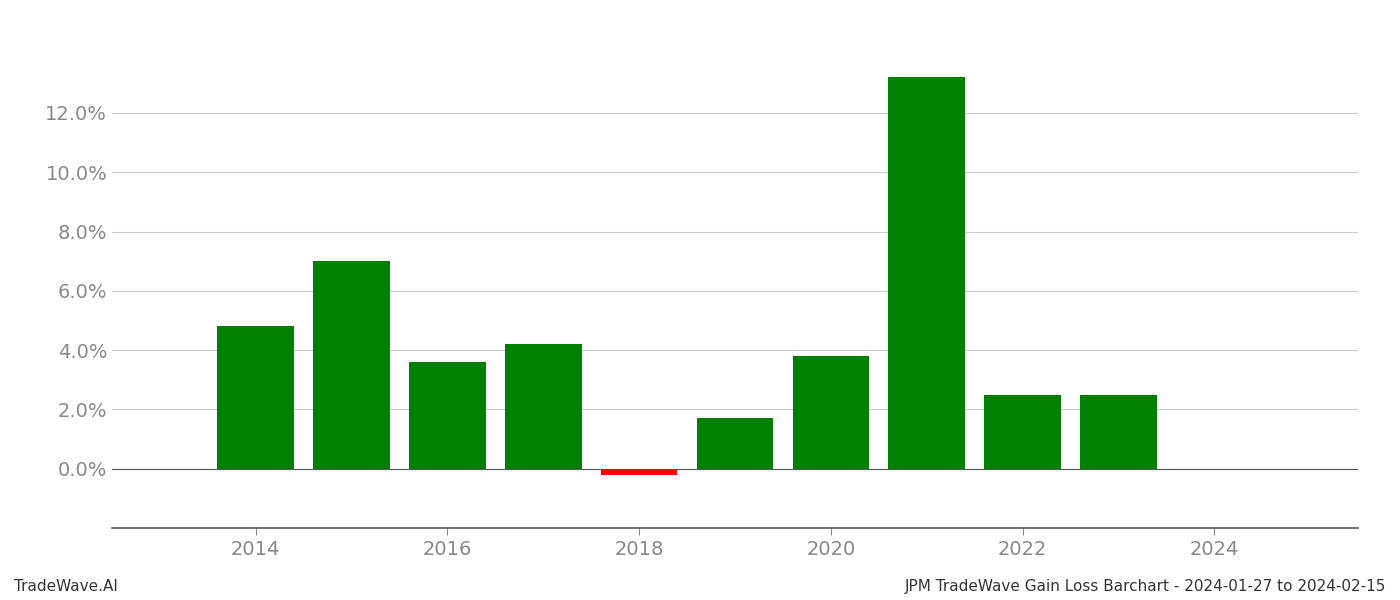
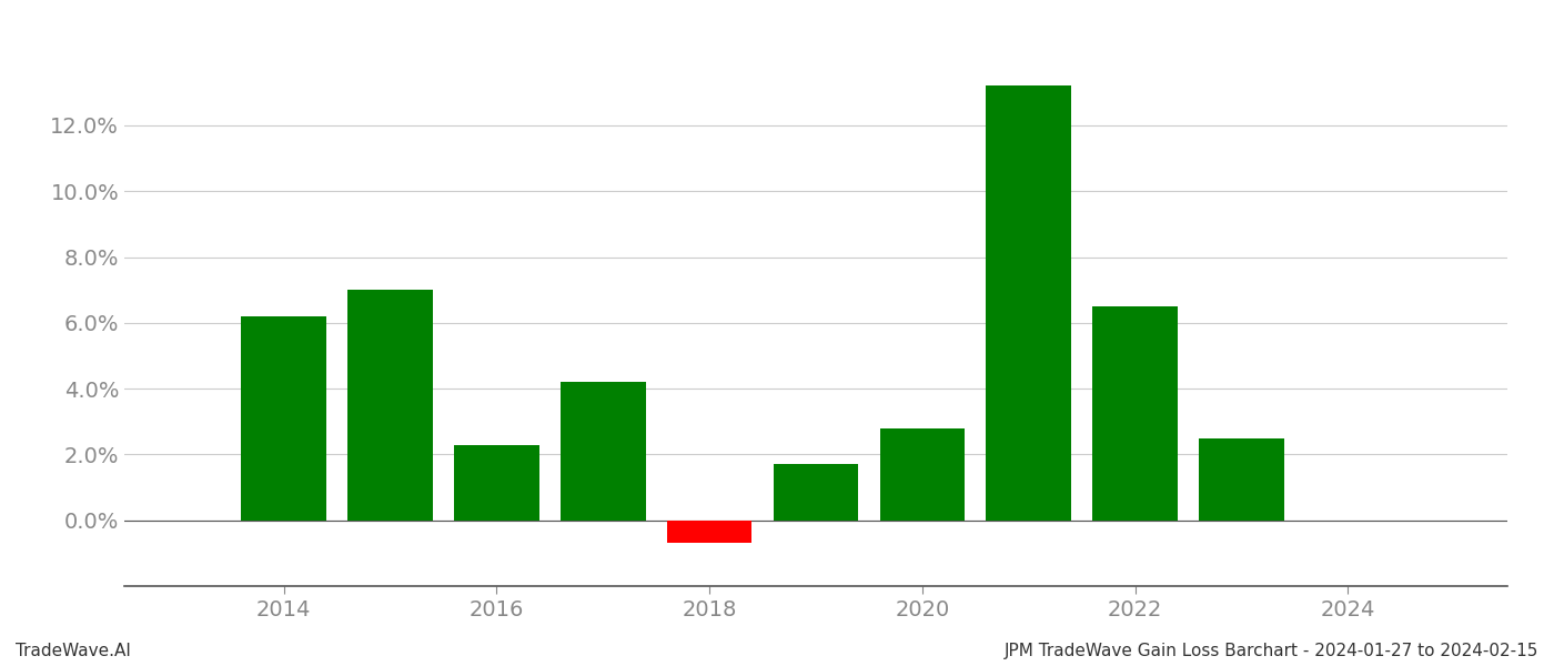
2014: 4.8% -> 6.2%
2016: 3.6% -> 2.3%
2018: -0.2% -> -0.7%
2020: 3.8% -> 2.8%
2022: 2.5% -> 6.5%
